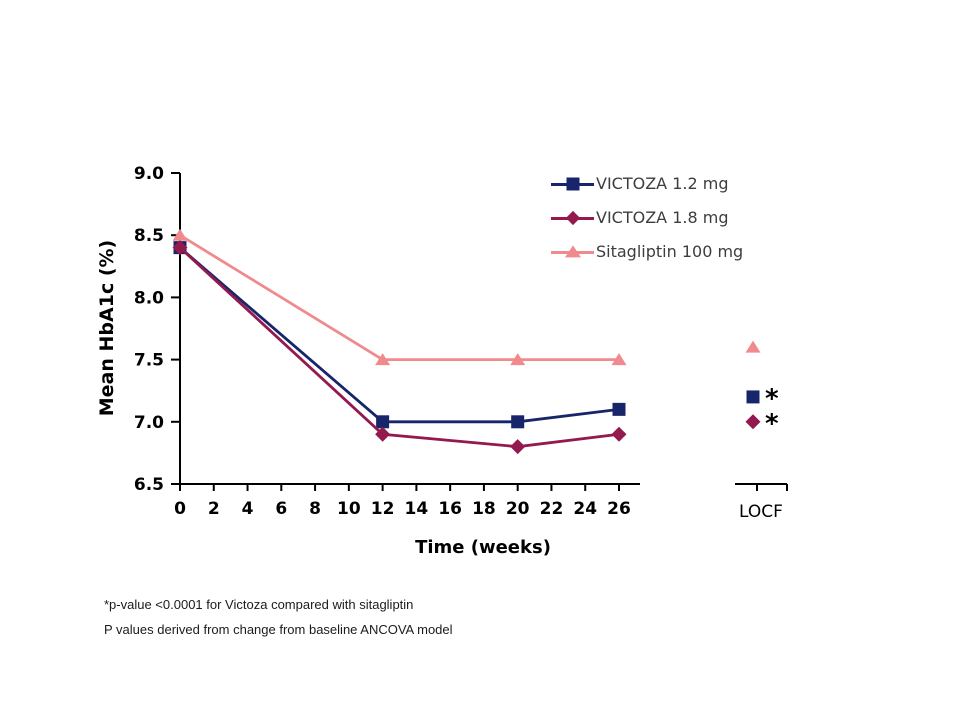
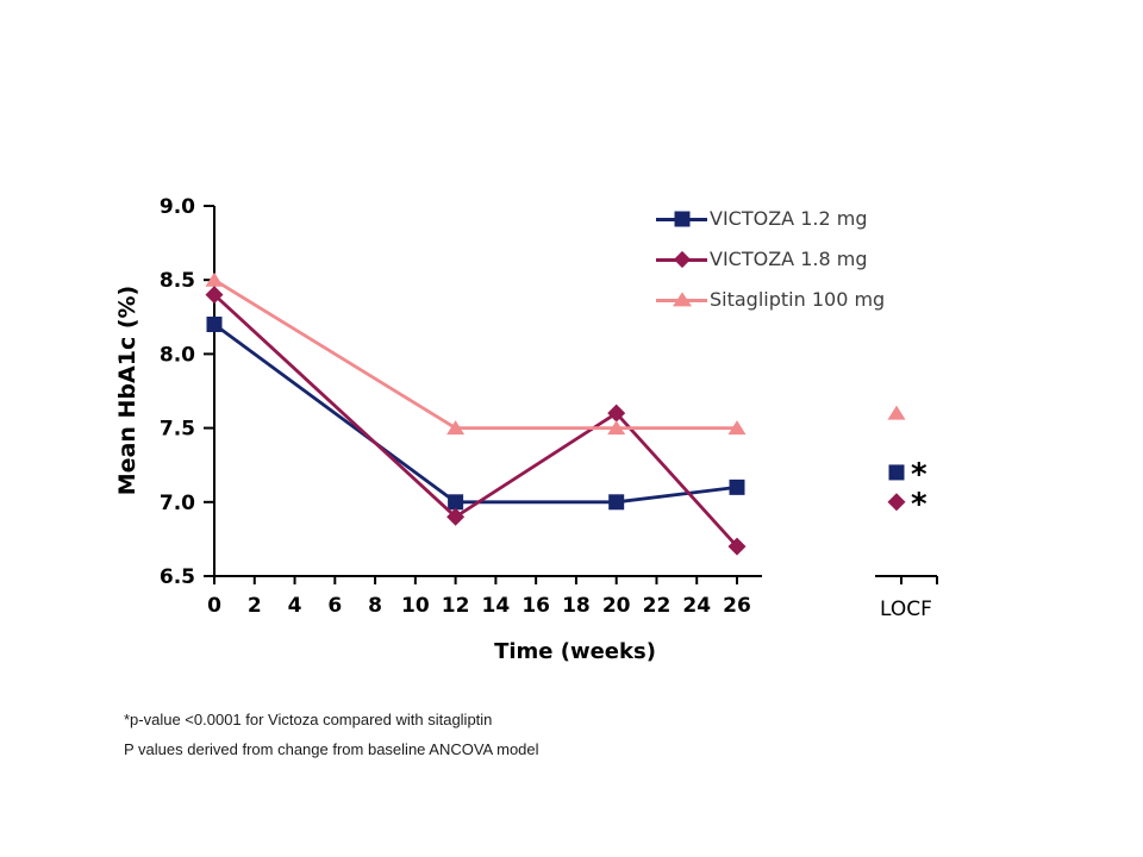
VICTOZA 1.2 mg/0: 8.4 -> 8.2
VICTOZA 1.8 mg/20: 6.8 -> 7.6
VICTOZA 1.8 mg/26: 6.9 -> 6.7
